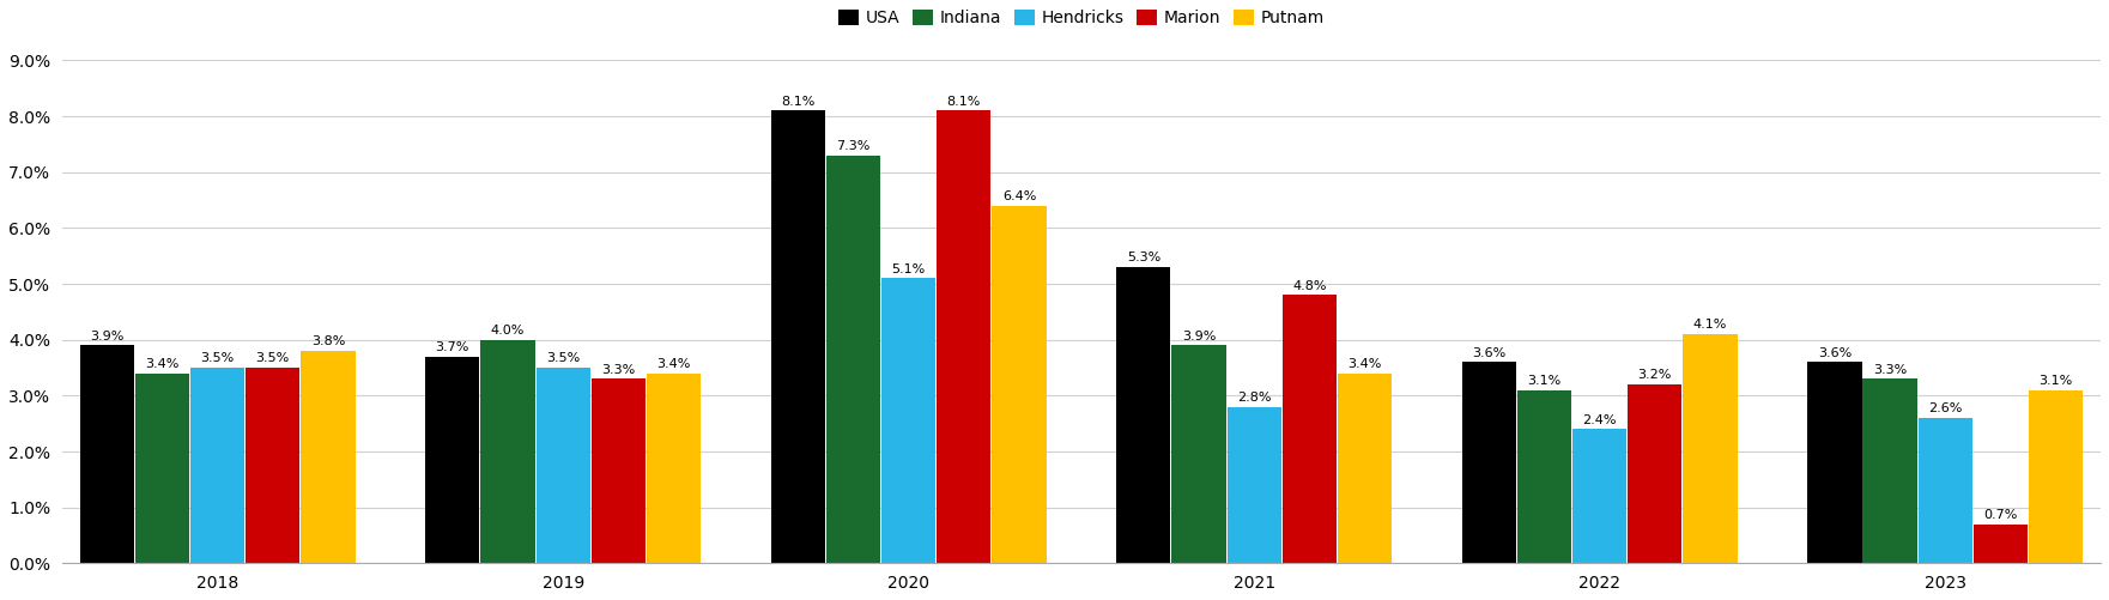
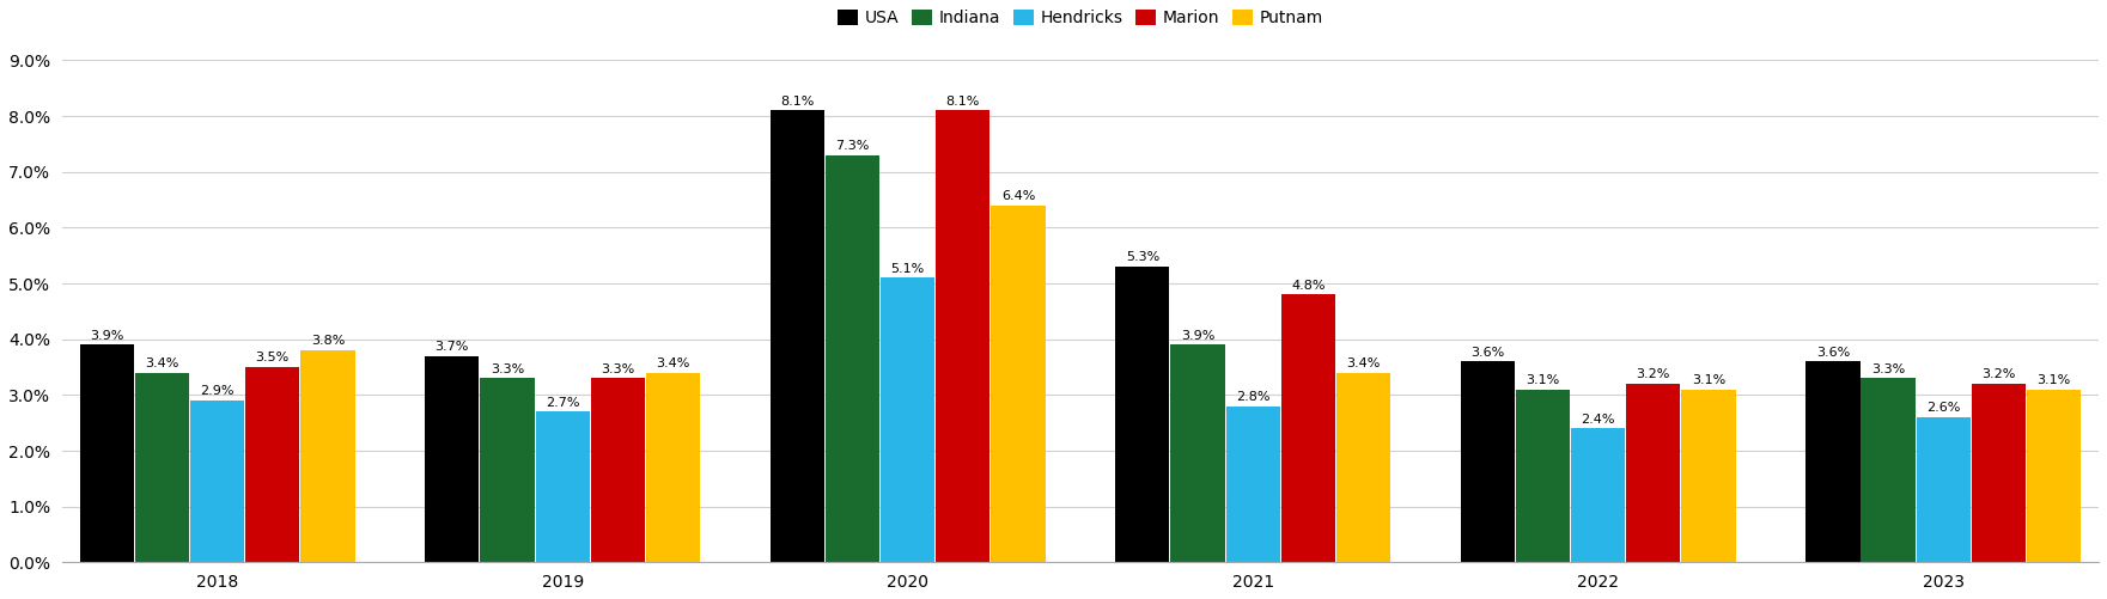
Hendricks/2018: 3.5% -> 2.9%
Indiana/2019: 4.0% -> 3.3%
Hendricks/2019: 3.5% -> 2.7%
Putnam/2022: 4.1% -> 3.1%
Marion/2023: 0.7% -> 3.2%
